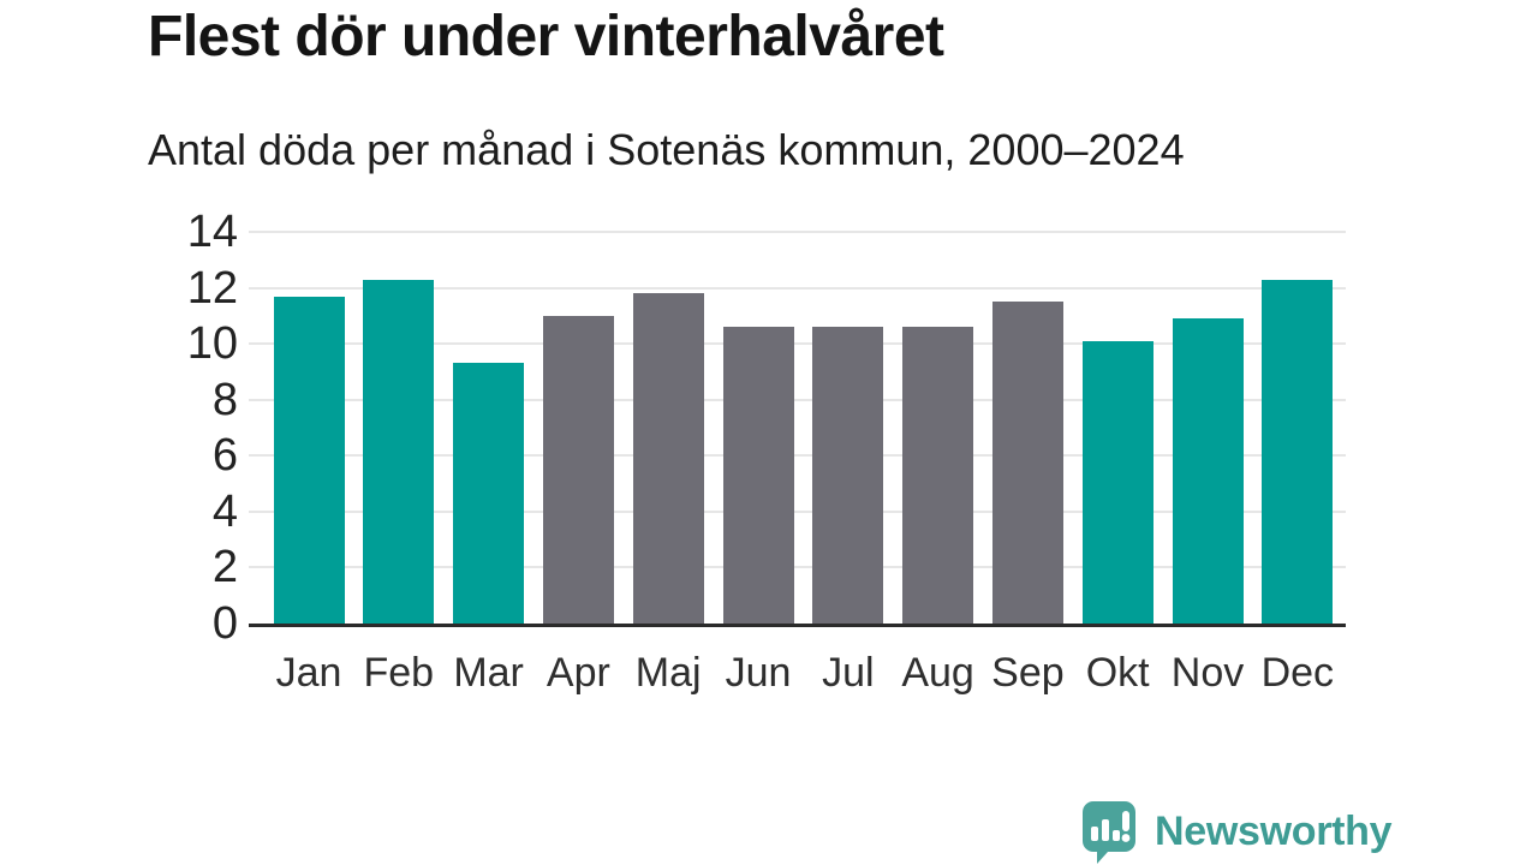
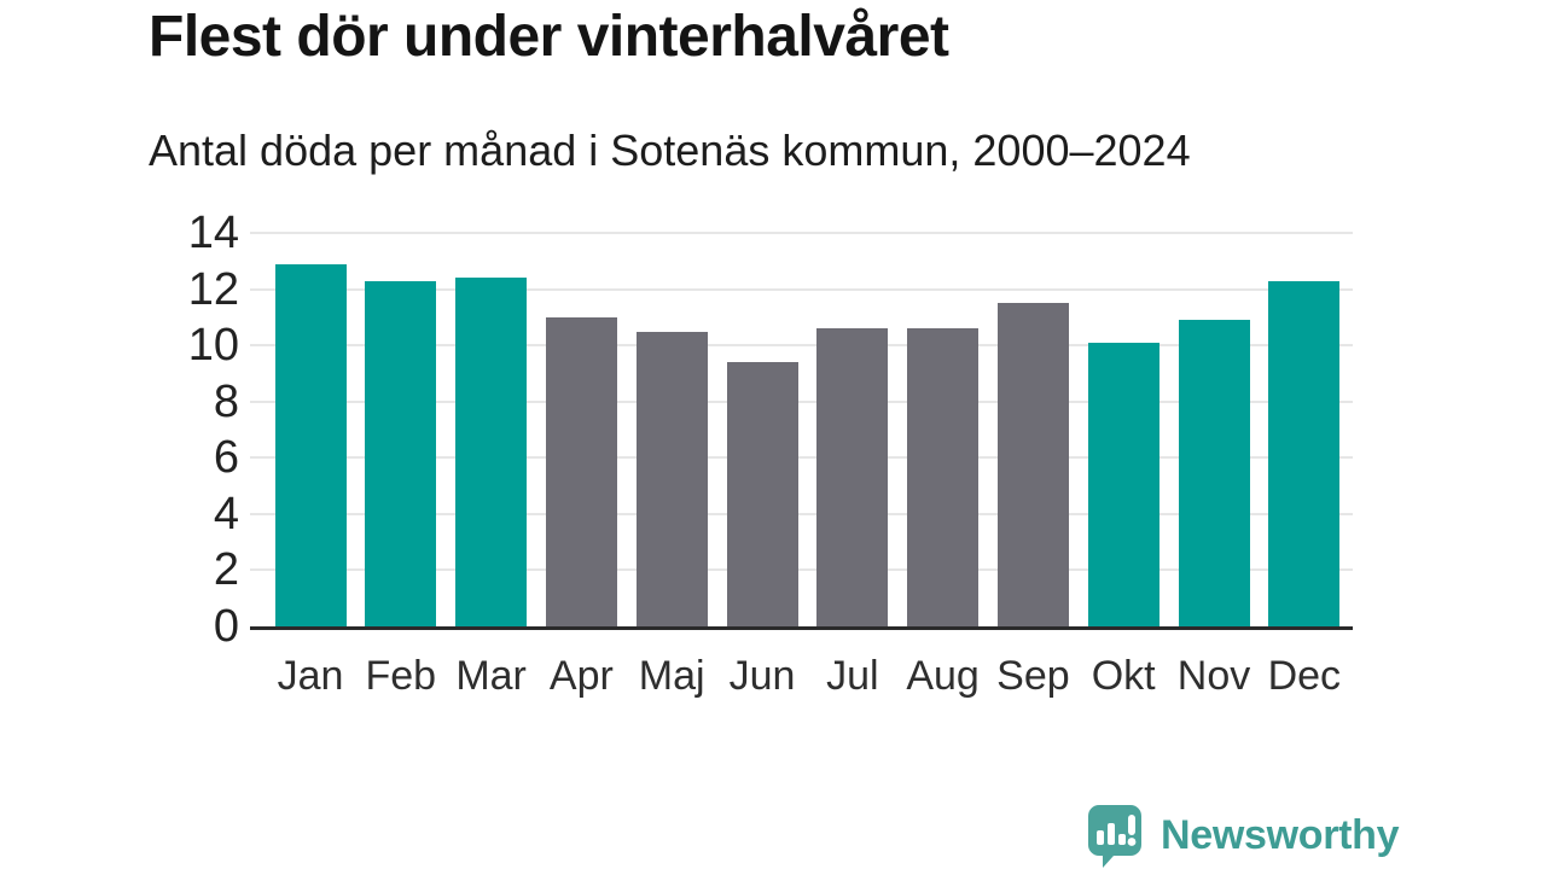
Jan: 11.7 -> 12.9
Mar: 9.3 -> 12.4
Maj: 11.8 -> 10.5
Jun: 10.6 -> 9.4
